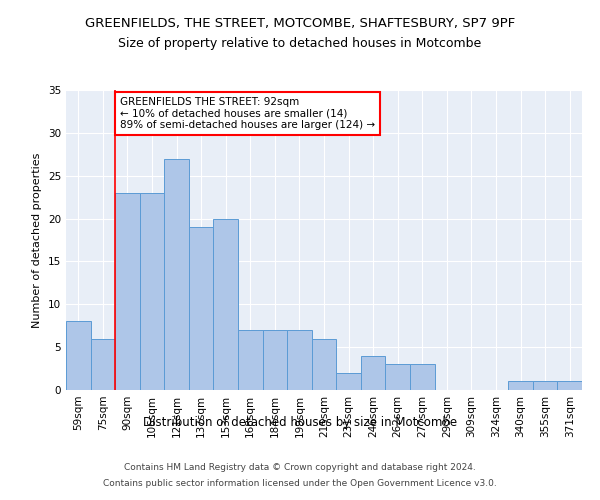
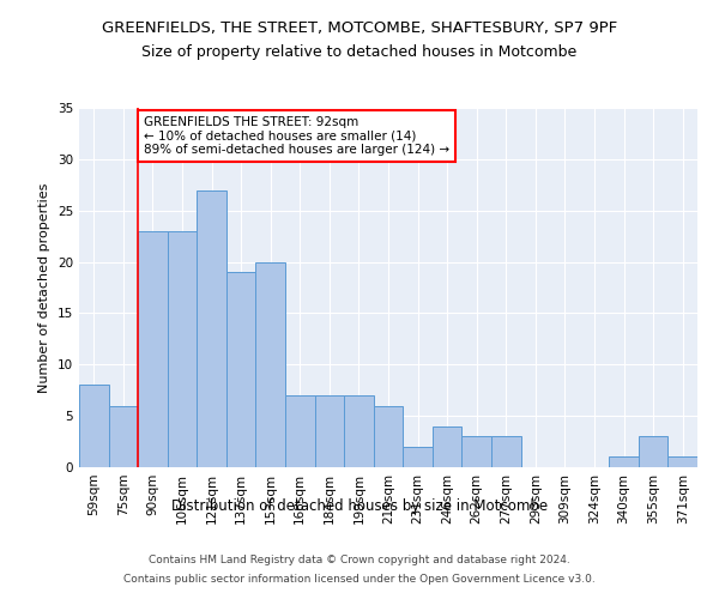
355sqm: 1 -> 3
